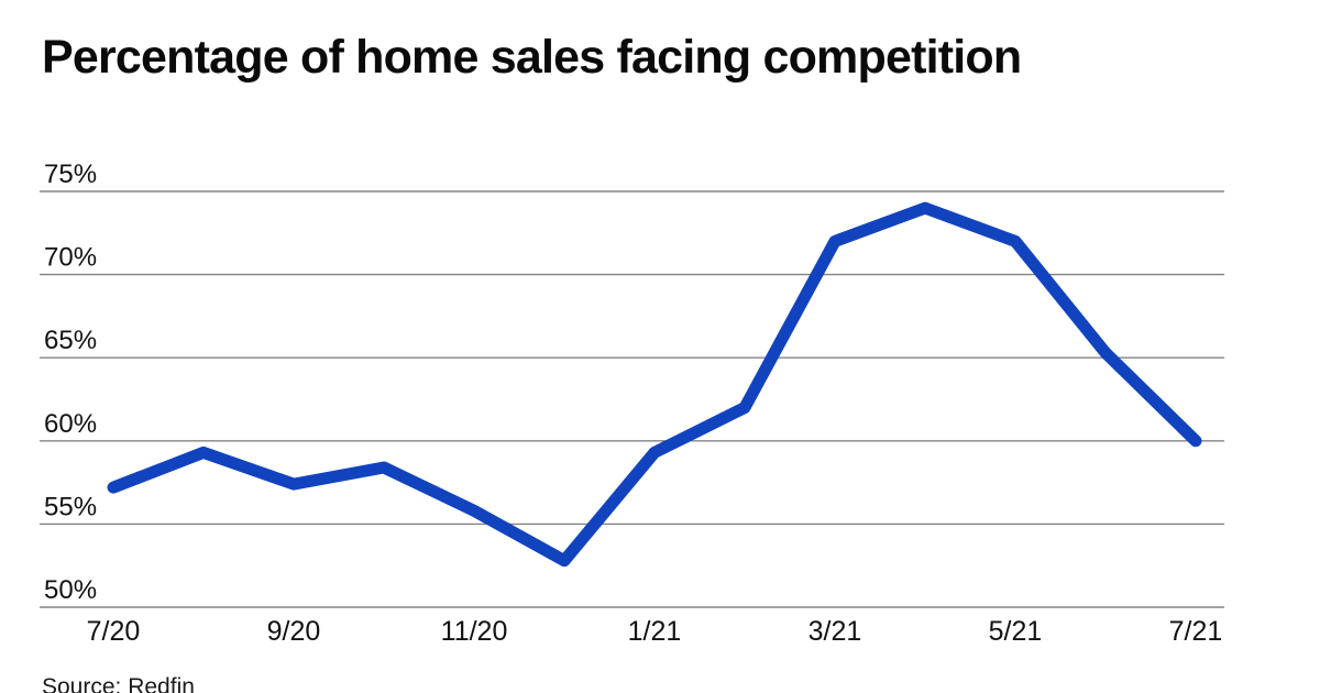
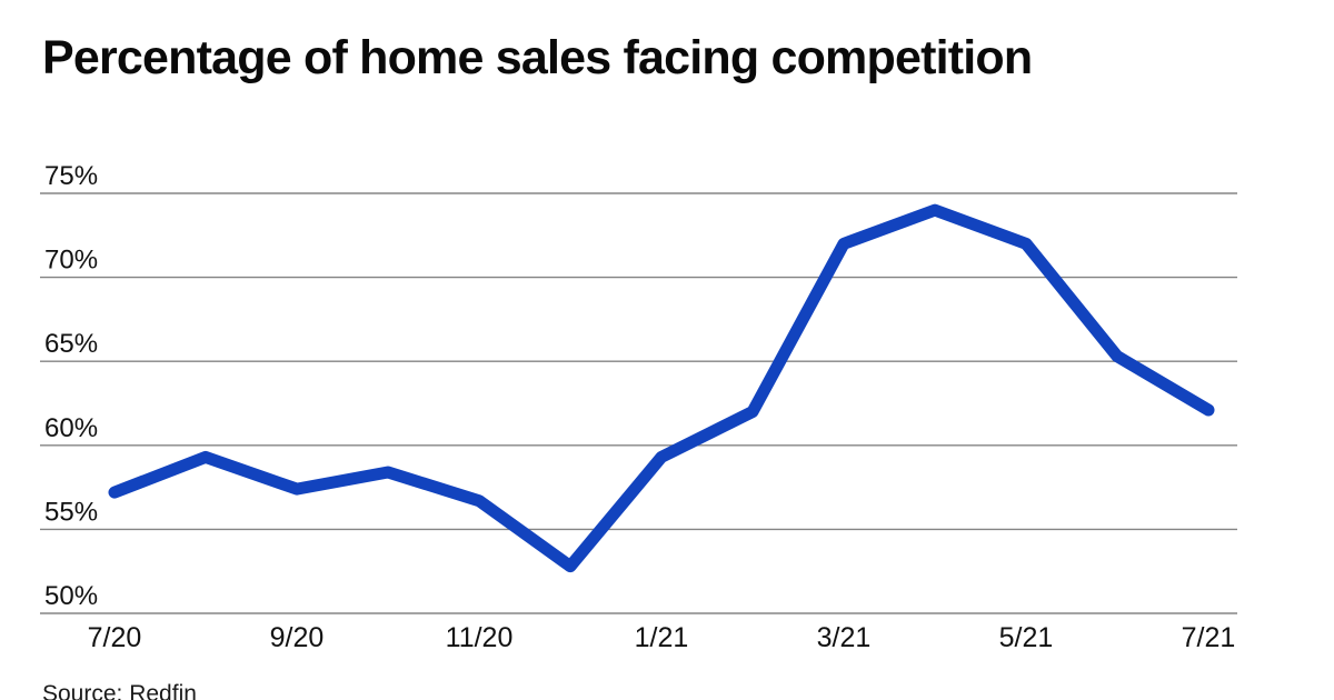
11/20: 55.8% -> 56.7%
7/21: 60.0% -> 62.1%
